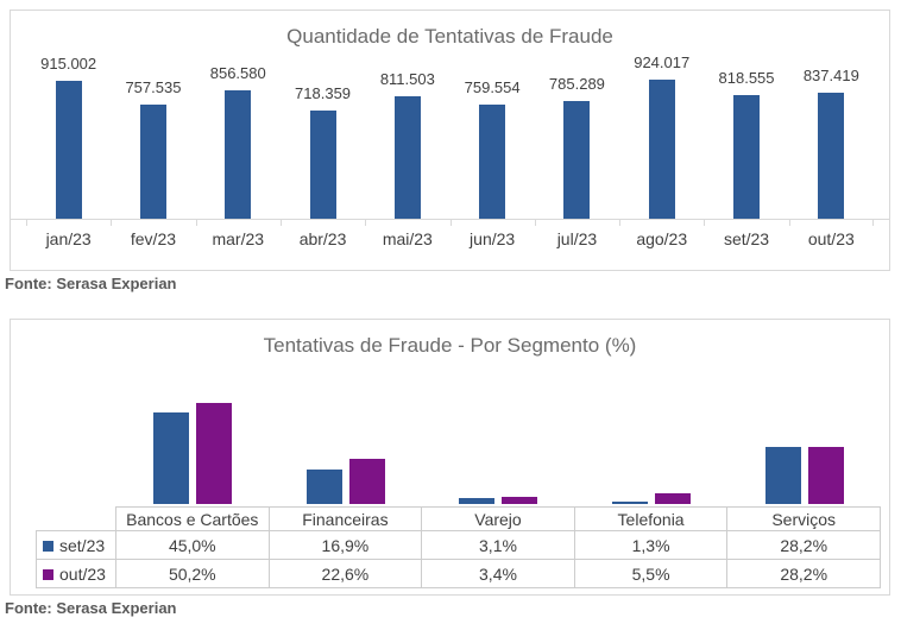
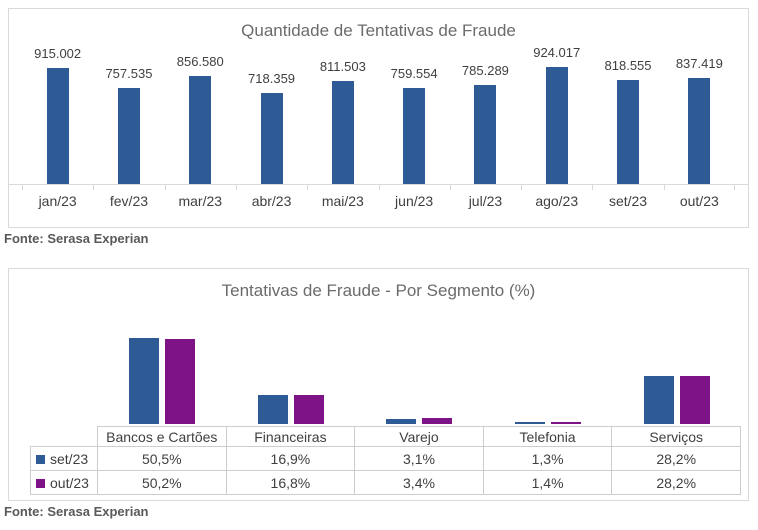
Tentativas de Fraude - Por Segmento (%)/set/23/Bancos e Cartões: 45,0% -> 50,5%
Tentativas de Fraude - Por Segmento (%)/out/23/Financeiras: 22,6% -> 16,8%
Tentativas de Fraude - Por Segmento (%)/out/23/Telefonia: 5,5% -> 1,4%
